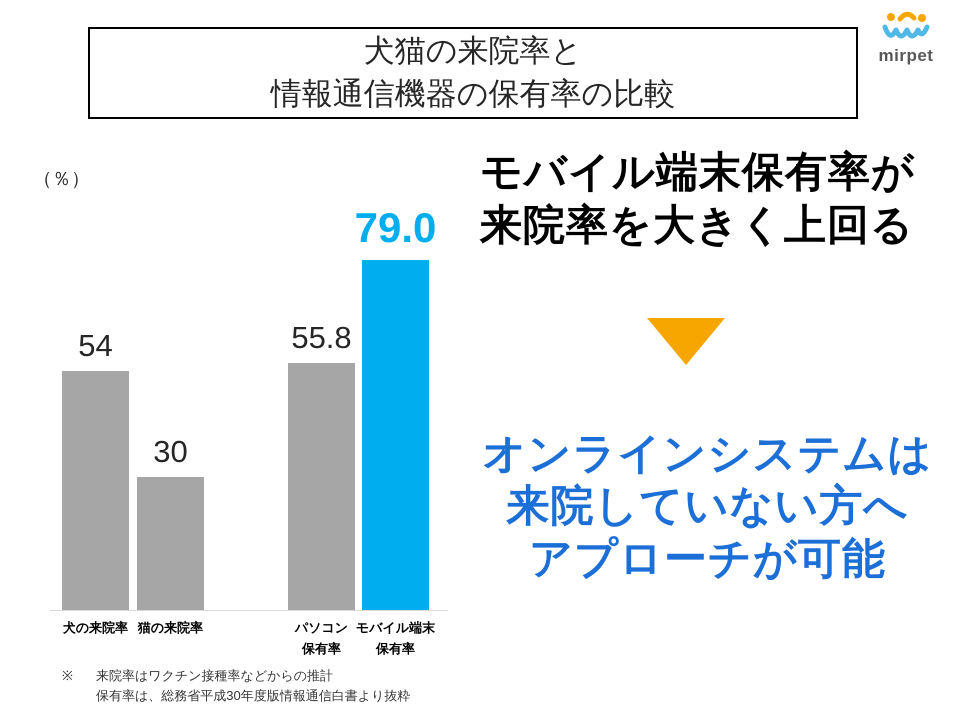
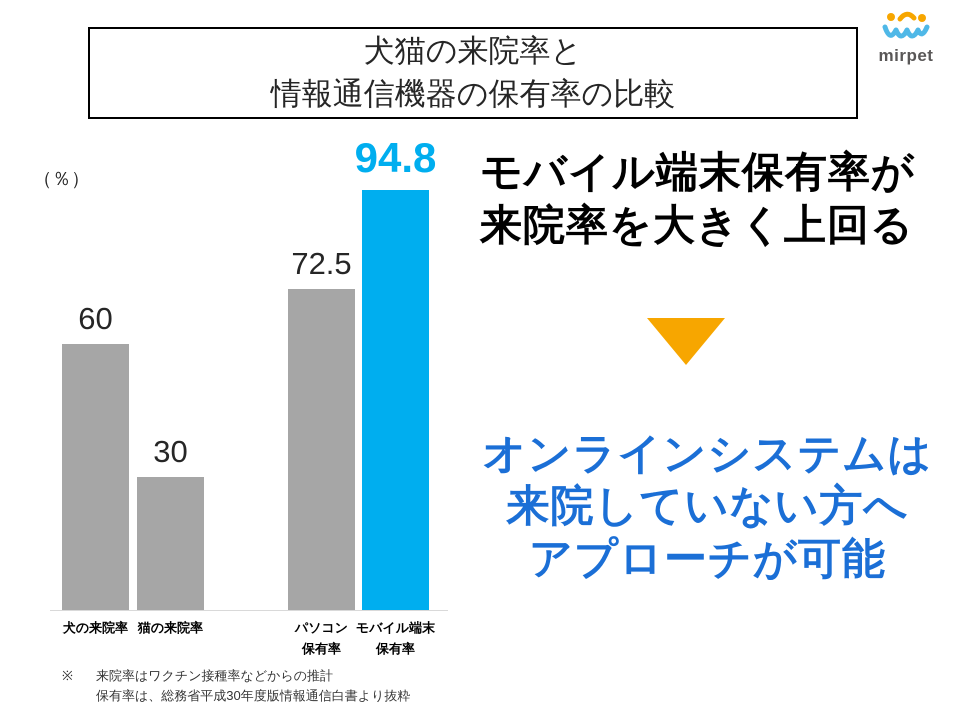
犬の来院率: 54 -> 60
パソコン保有率: 55.8 -> 72.5
モバイル端末保有率: 79.0 -> 94.8
